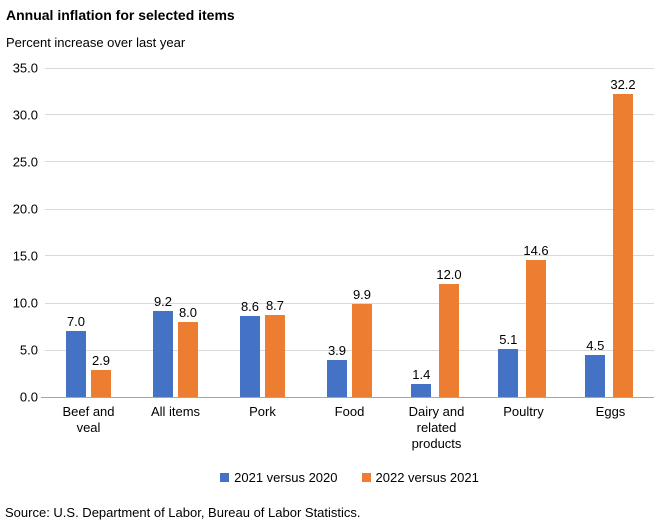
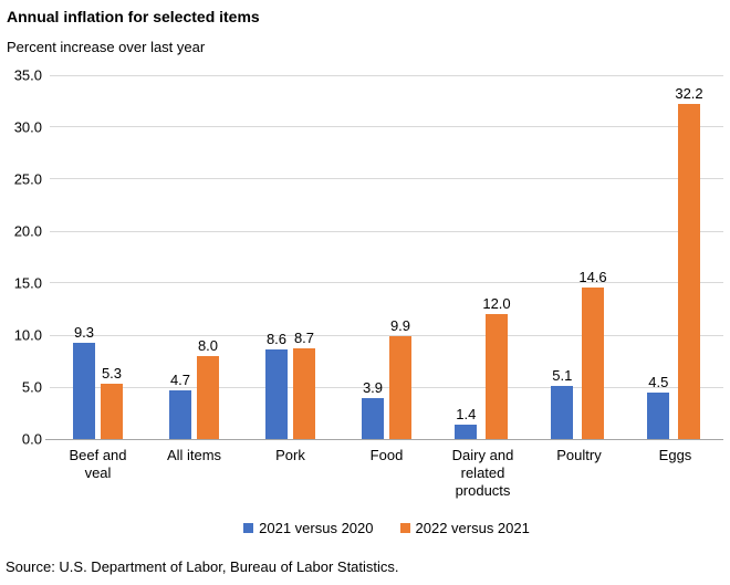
2021 versus 2020/Beef and veal: 7.0 -> 9.3
2022 versus 2021/Beef and veal: 2.9 -> 5.3
2021 versus 2020/All items: 9.2 -> 4.7
